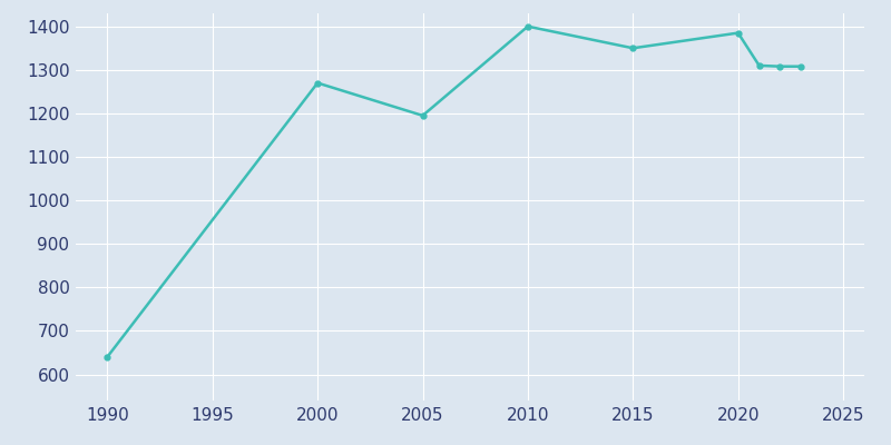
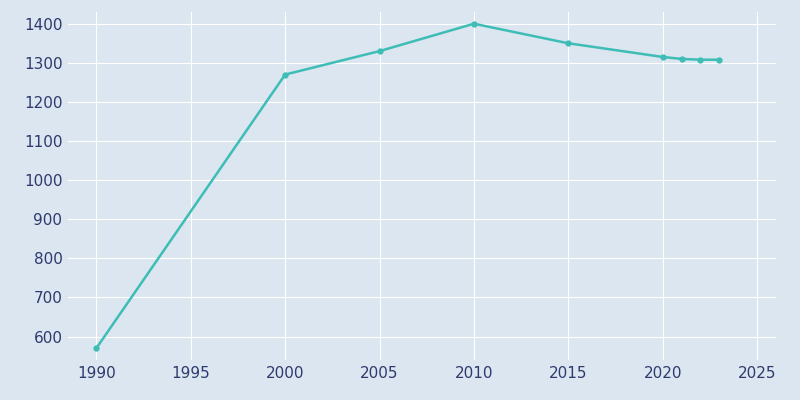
1990: 640 -> 570
2005: 1195 -> 1330
2020: 1385 -> 1315
